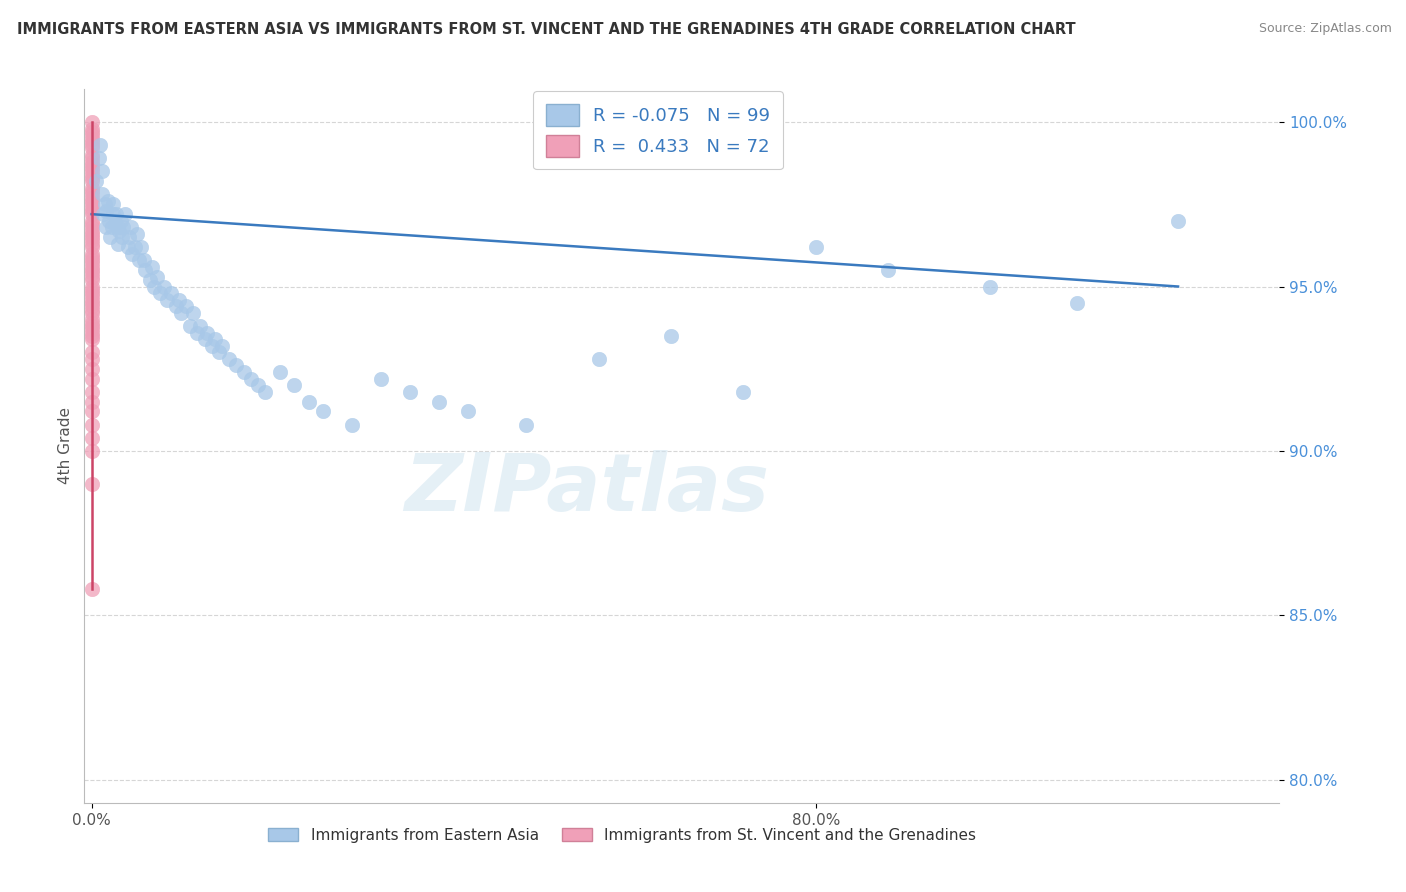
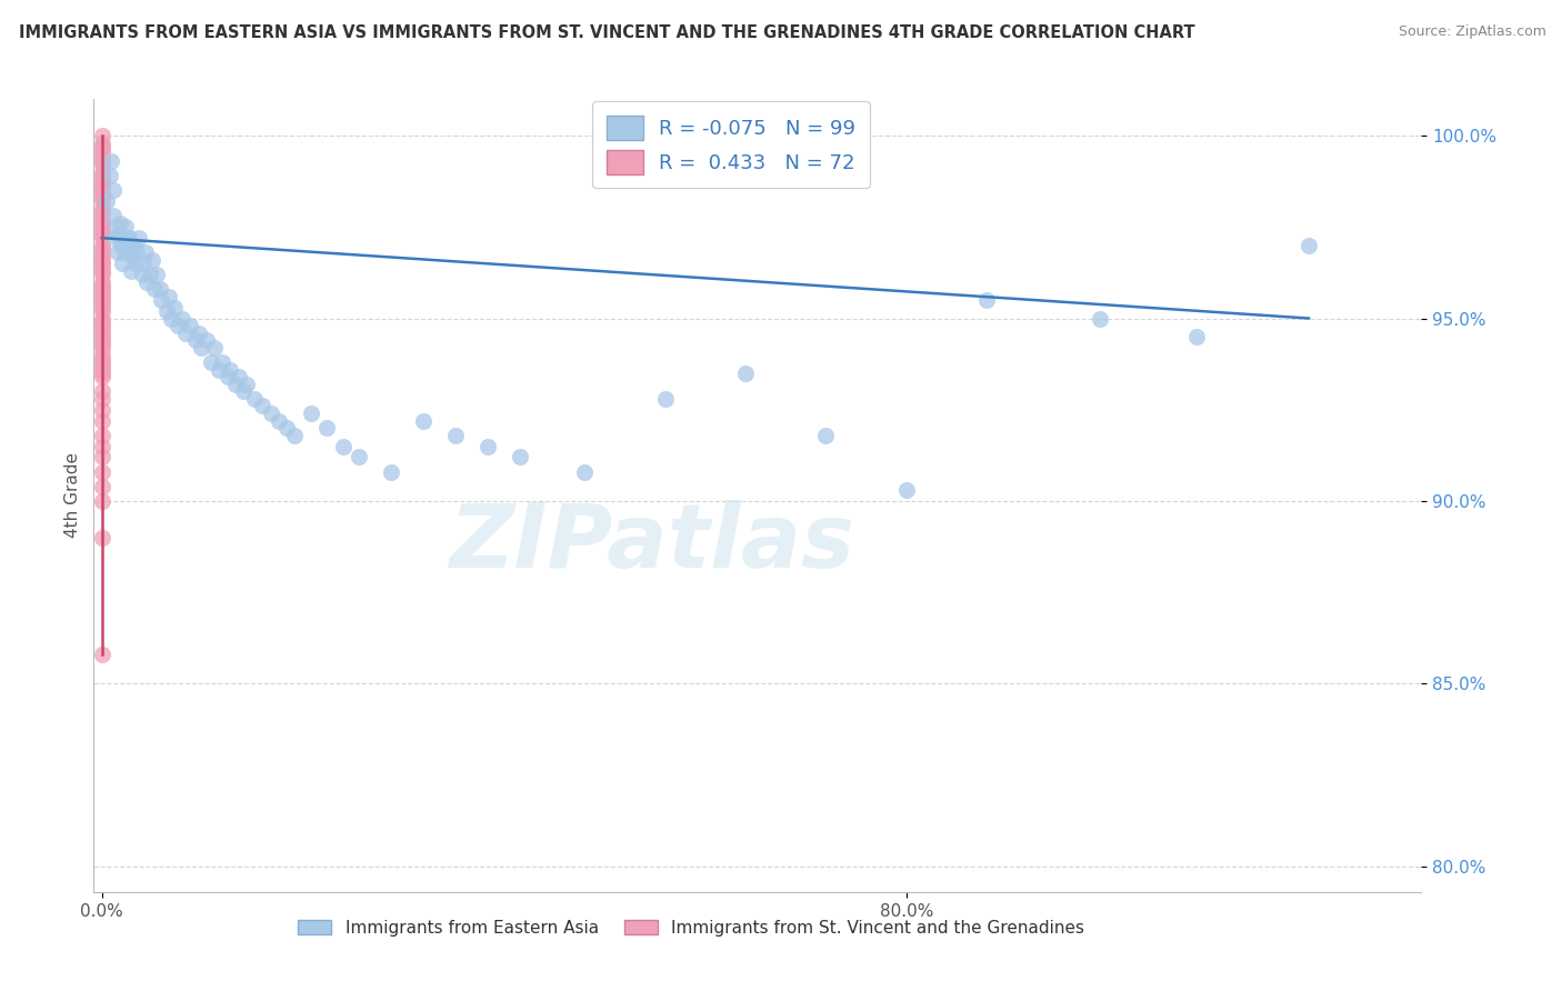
Immigrants from Eastern Asia/80.0%: 96.2% -> 90.3%
